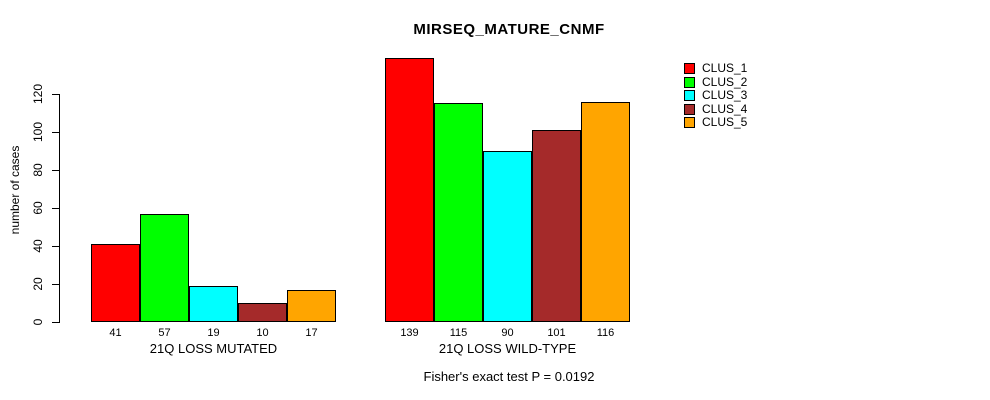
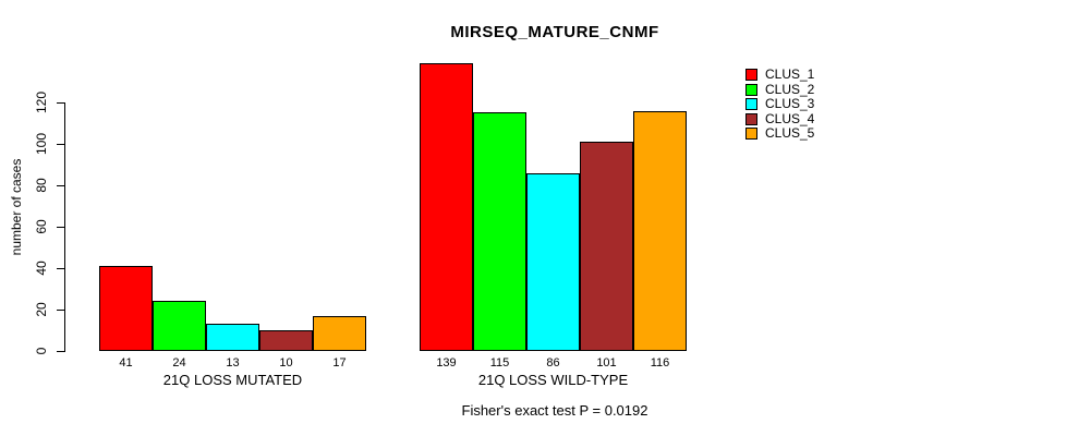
CLUS_2/21Q LOSS MUTATED: 57 -> 24
CLUS_3/21Q LOSS MUTATED: 19 -> 13
CLUS_3/21Q LOSS WILD-TYPE: 90 -> 86
